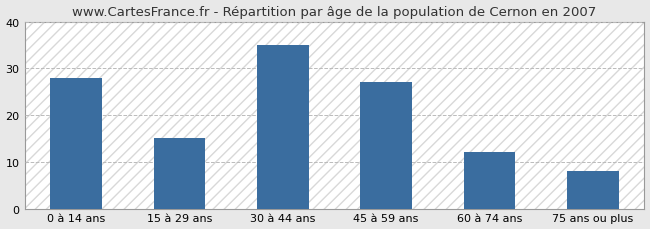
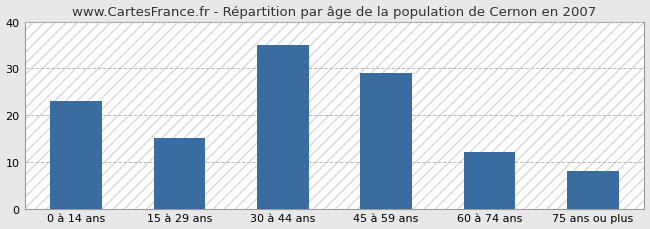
0 à 14 ans: 28 -> 23
45 à 59 ans: 27 -> 29
